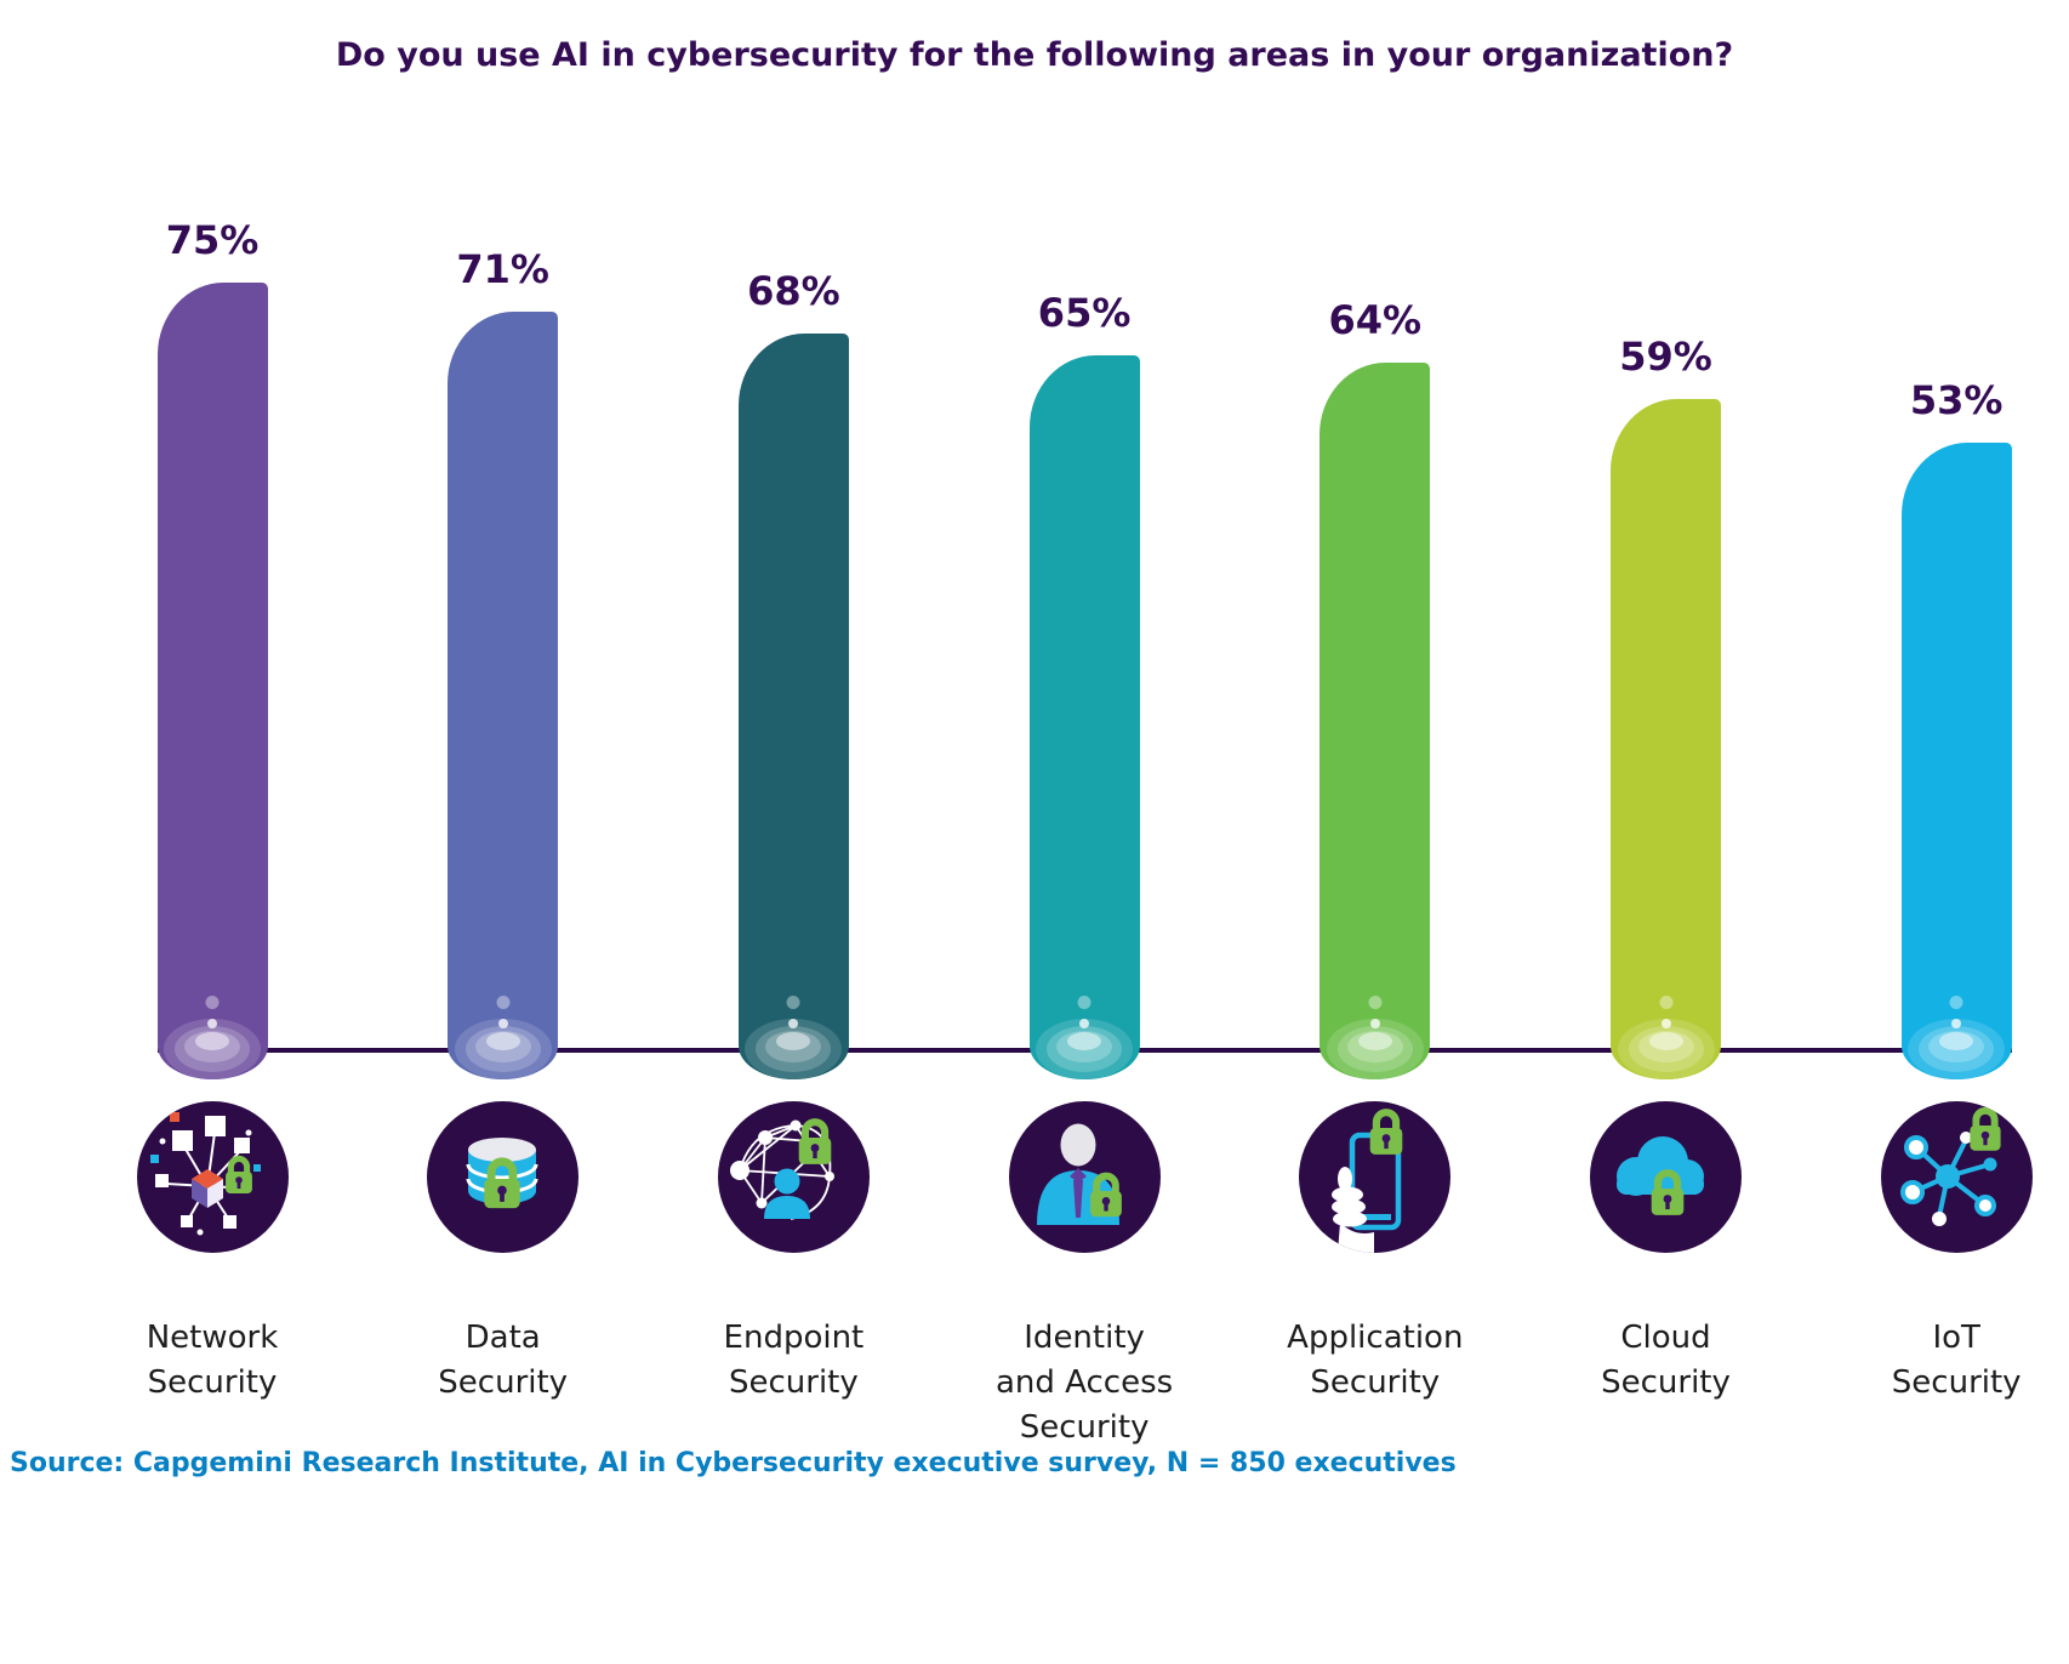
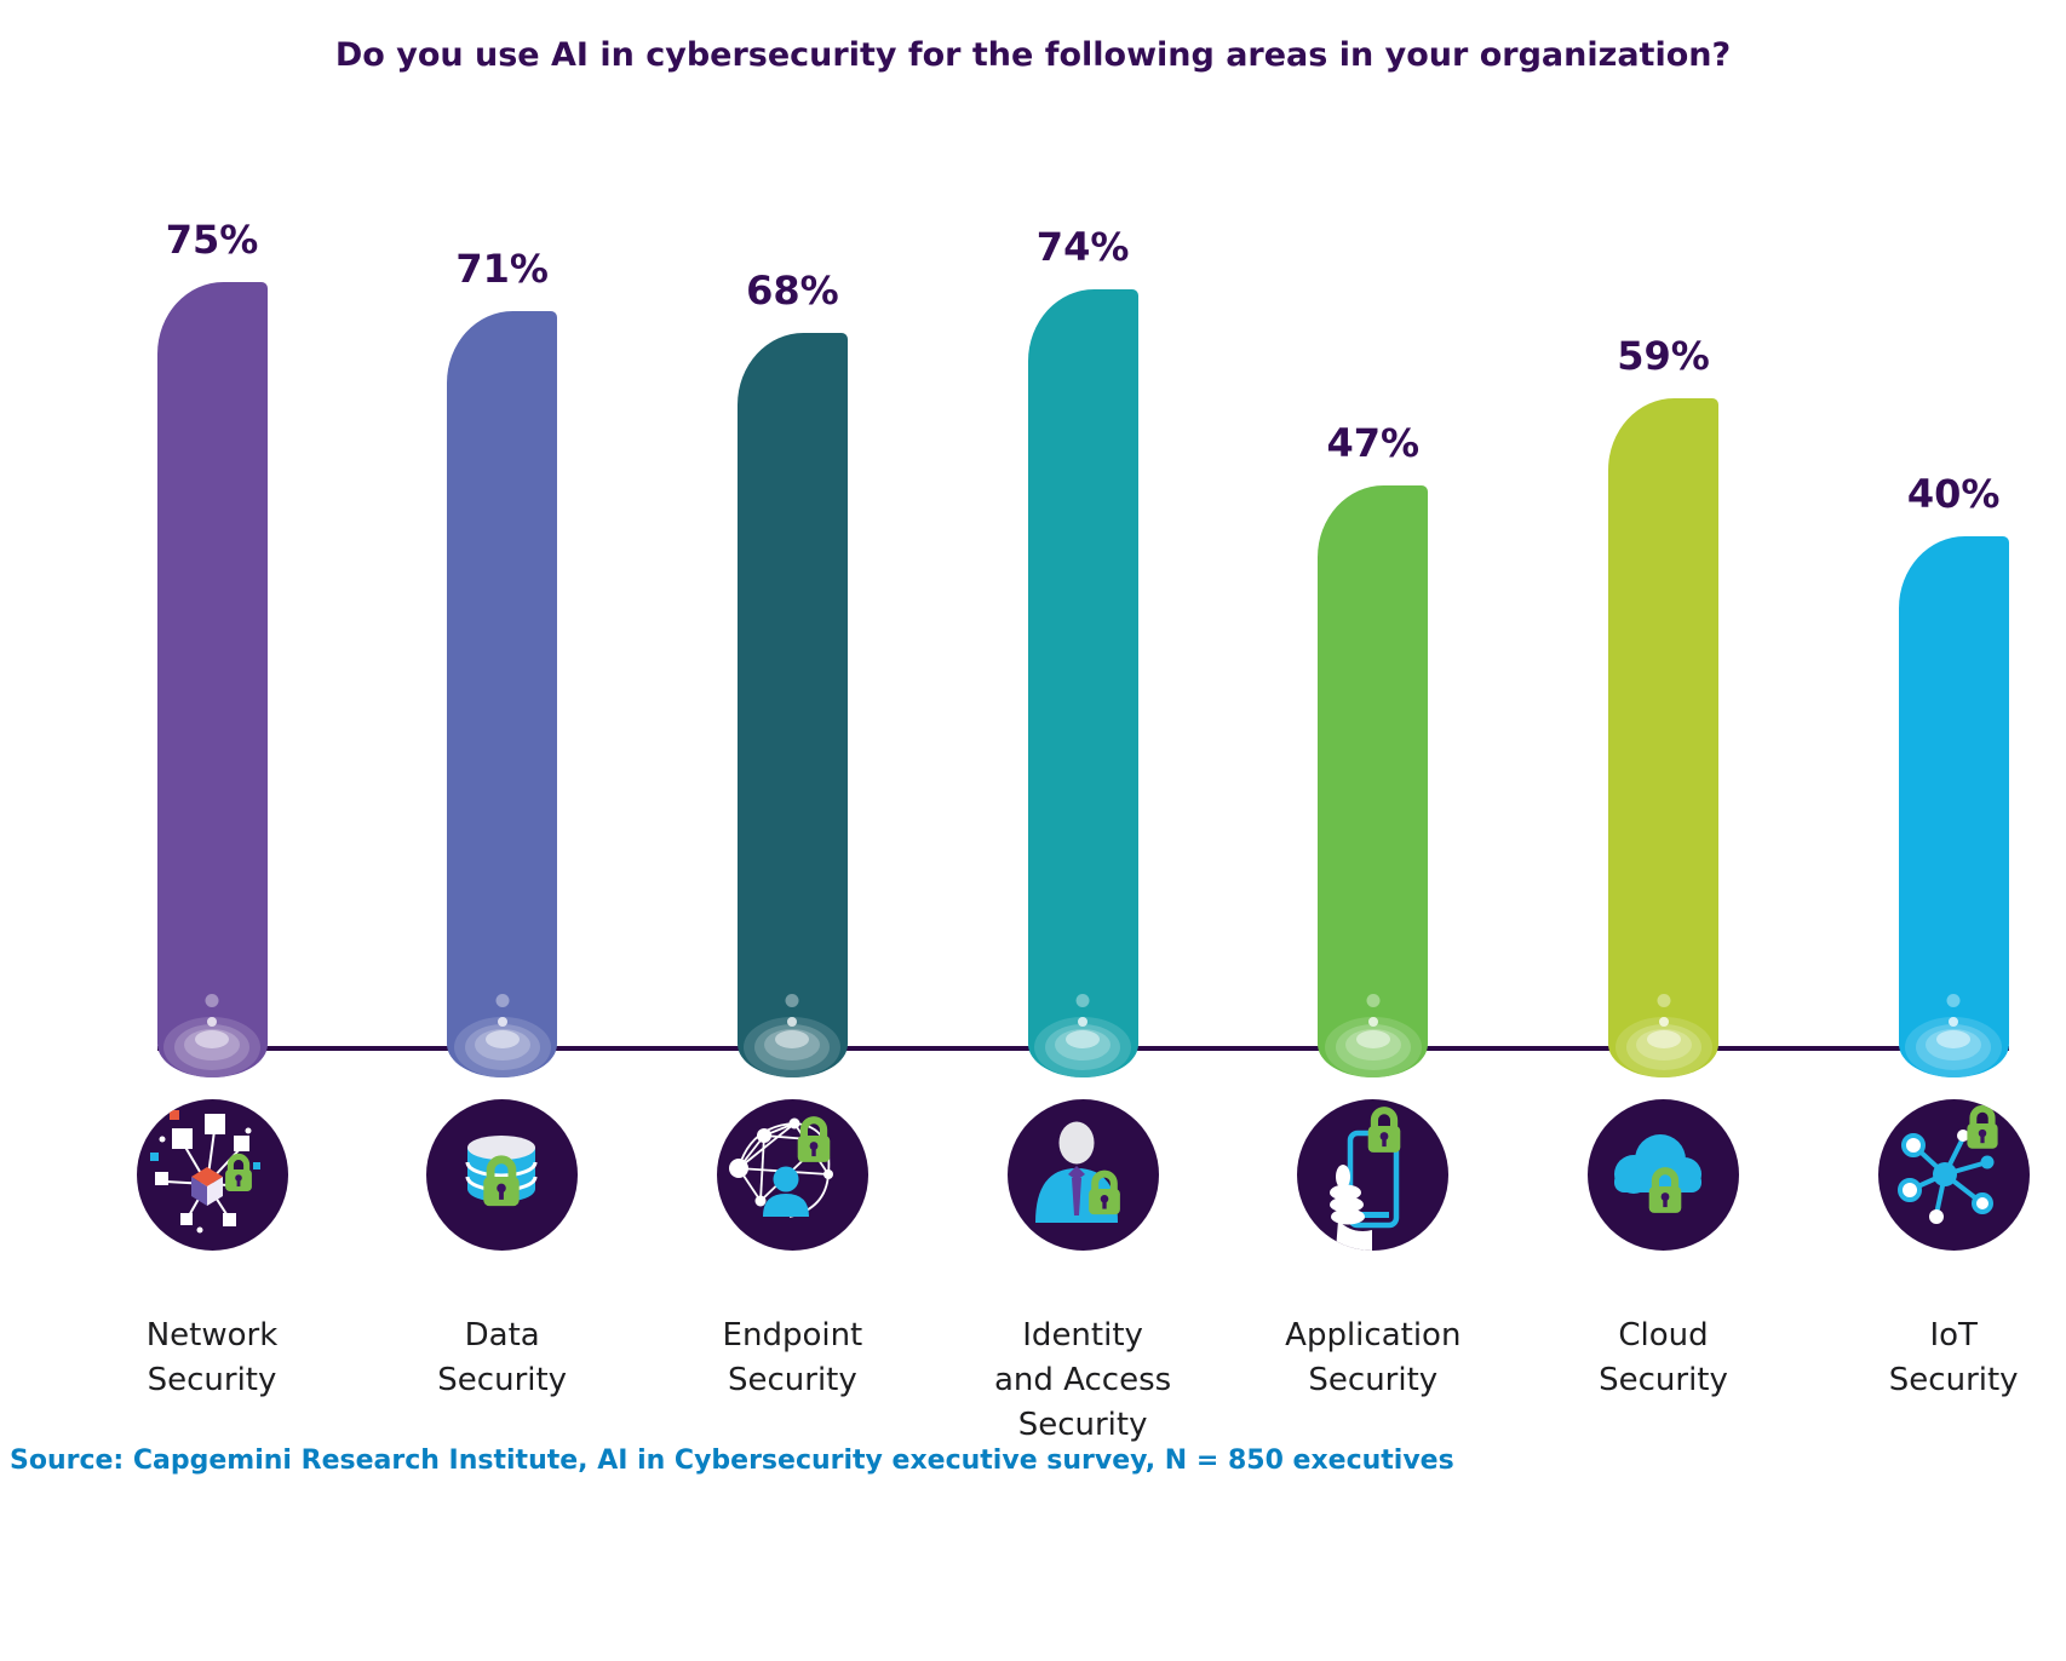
Identity and Access Security: 65% -> 74%
Application Security: 64% -> 47%
IoT Security: 53% -> 40%
